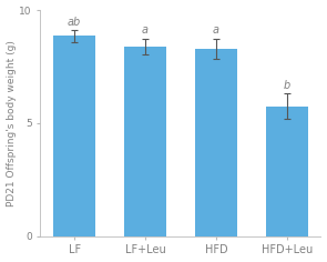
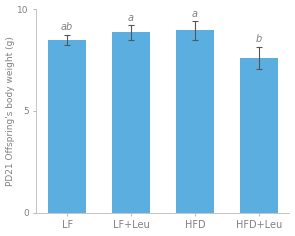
LF: 8.85 -> 8.50
LF+Leu: 8.40 -> 8.85
HFD: 8.30 -> 8.95
HFD+Leu: 5.75 -> 7.60
